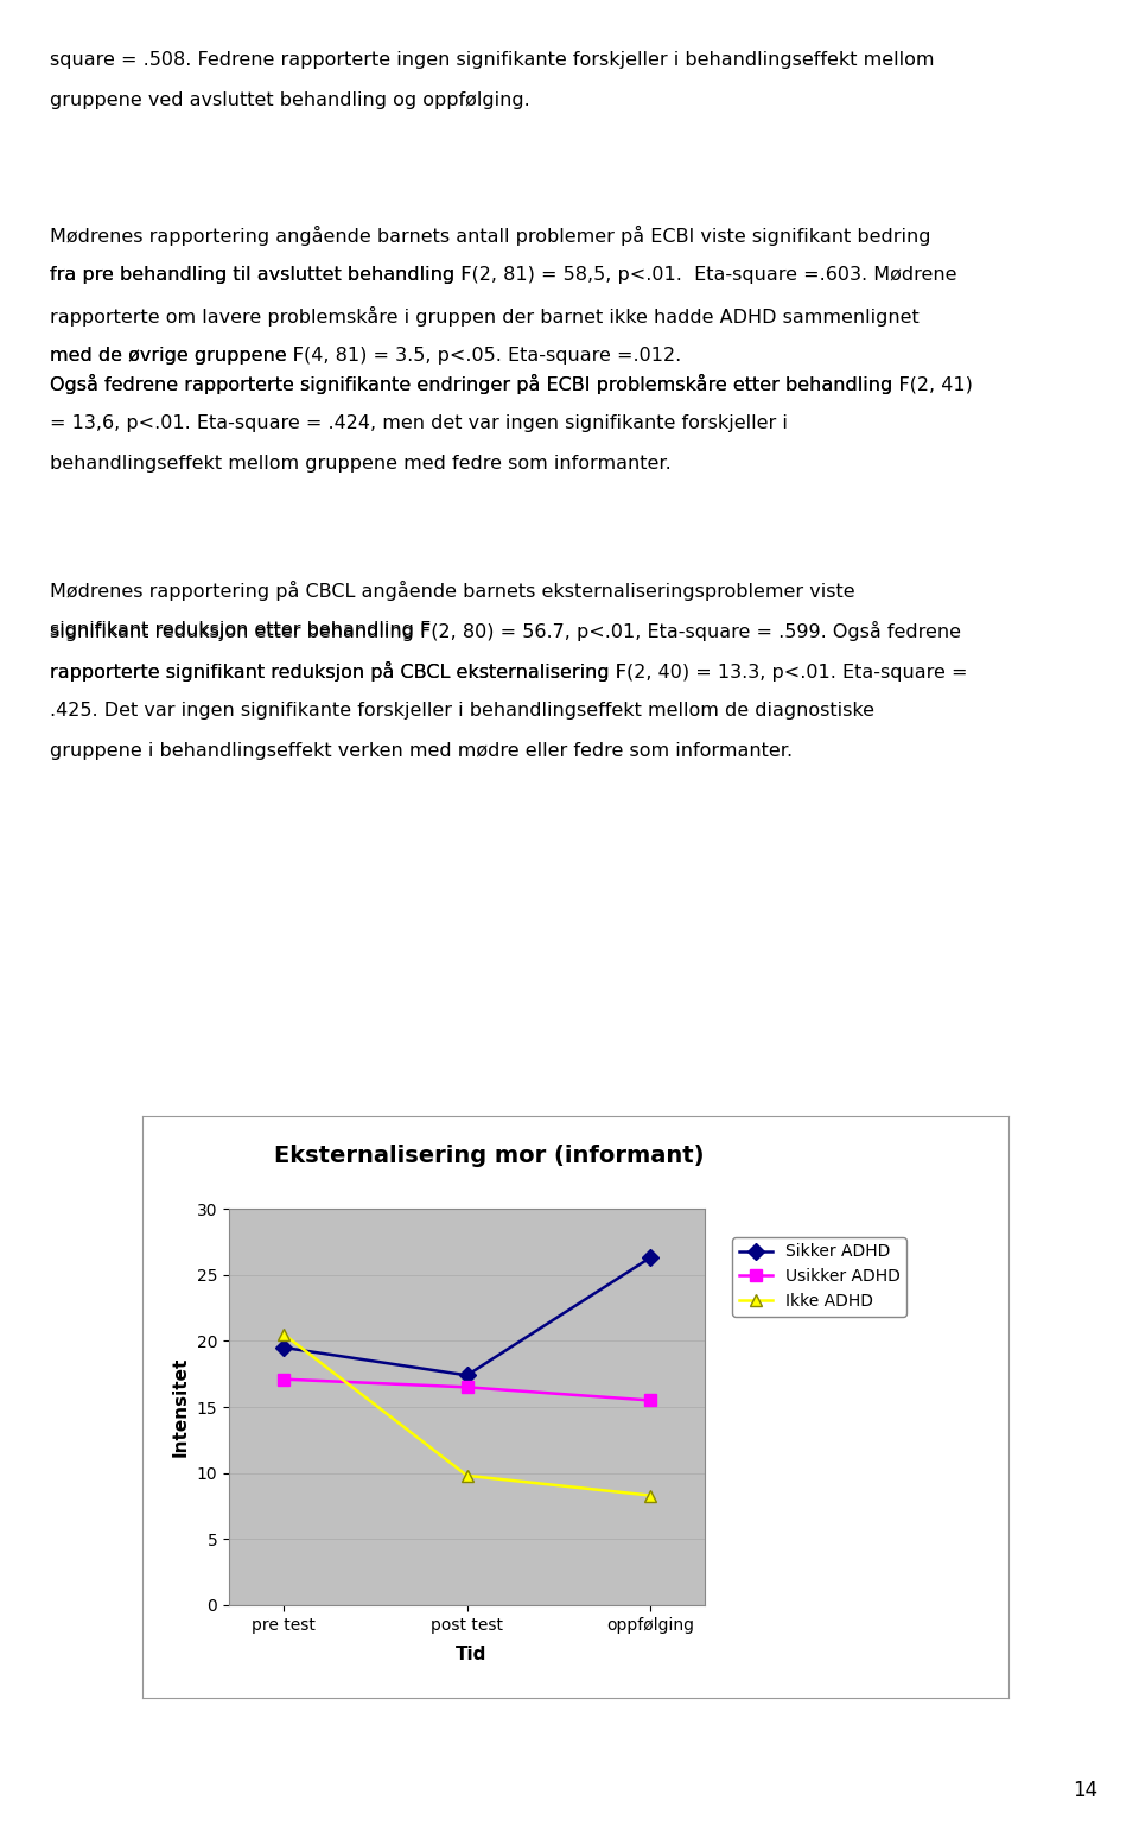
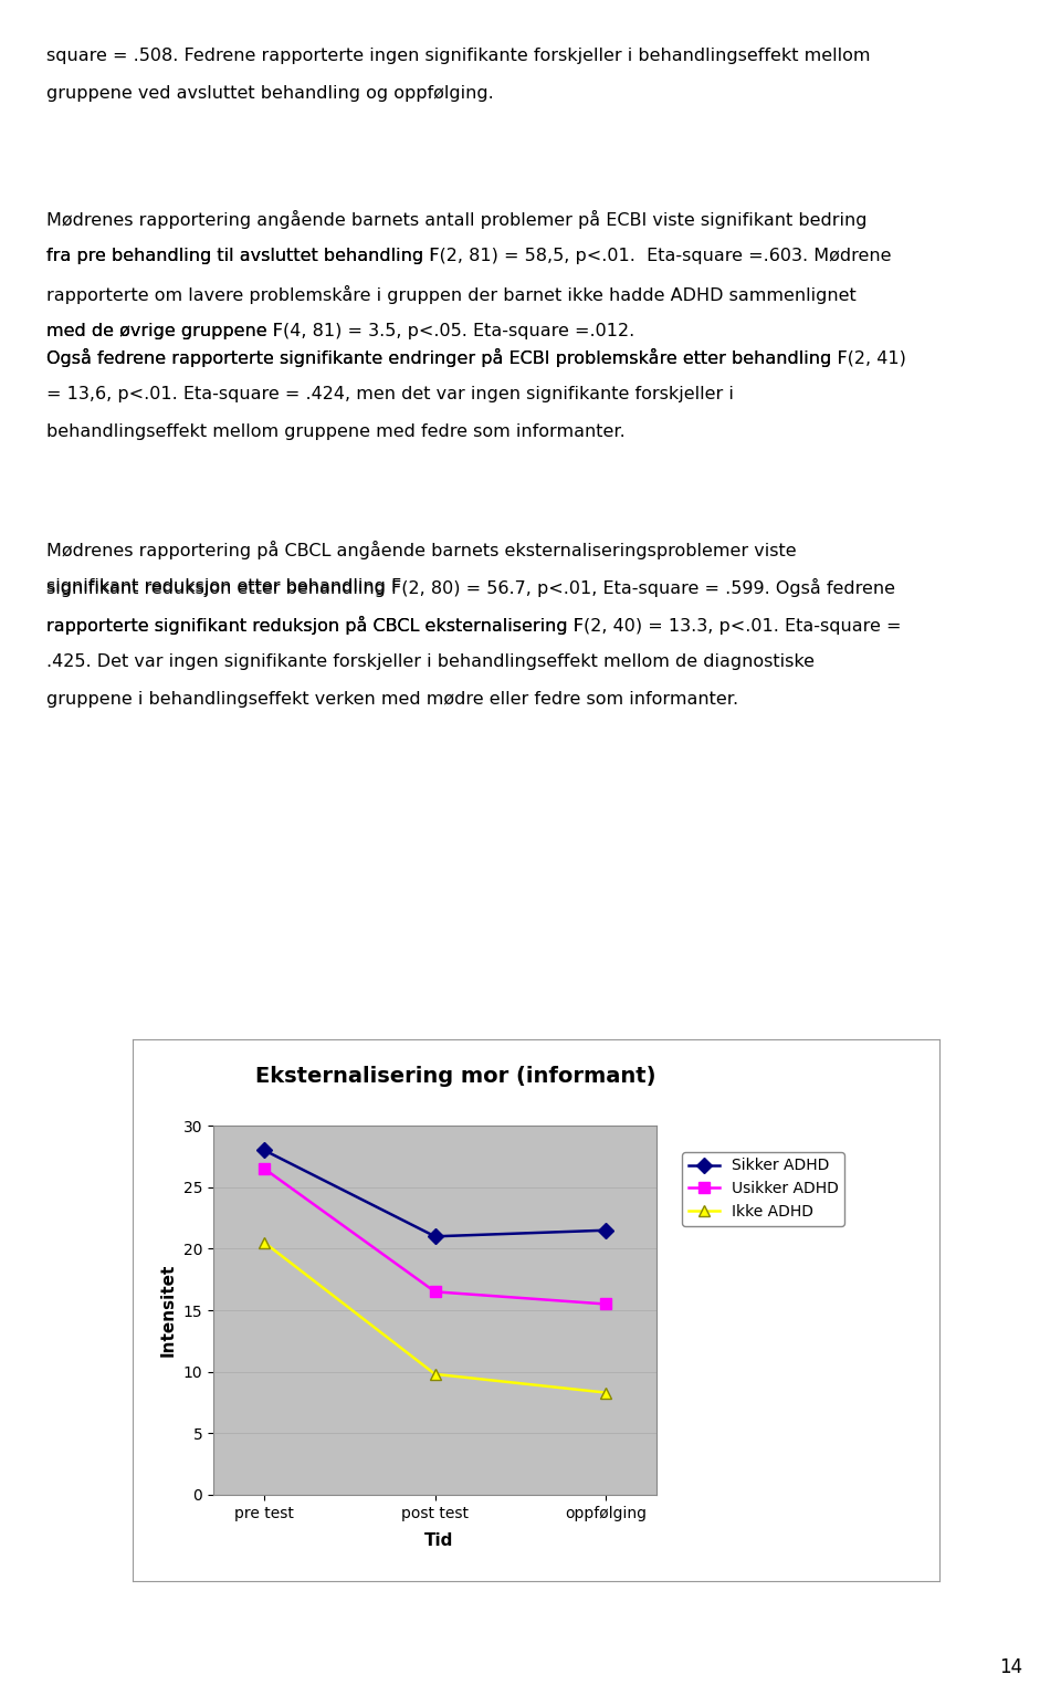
Sikker ADHD/pre test: 19.5 -> 28.0
Usikker ADHD/pre test: 17.1 -> 26.5
Sikker ADHD/post test: 17.4 -> 21.0
Sikker ADHD/oppfølging: 26.3 -> 21.5
